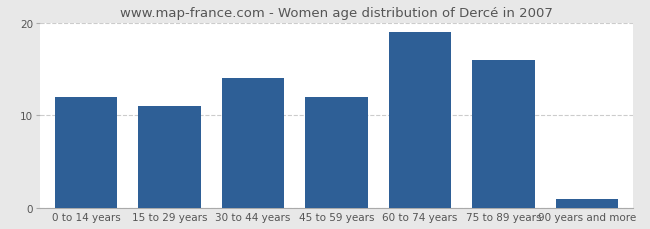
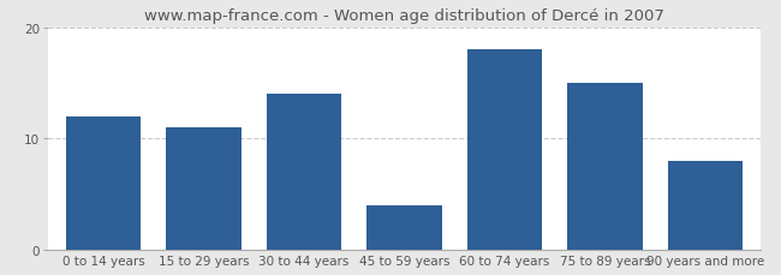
45 to 59 years: 12 -> 4
60 to 74 years: 19 -> 18
75 to 89 years: 16 -> 15
90 years and more: 1 -> 8
